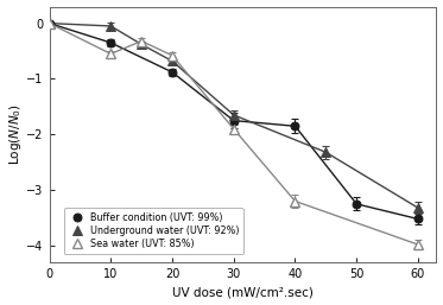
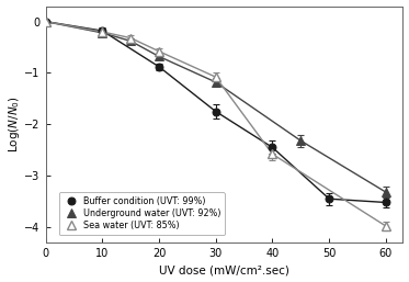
Buffer condition (UVT: 99%)/10: -0.35 -> -0.18
Underground water (UVT: 92%)/10: -0.05 -> -0.22
Sea water (UVT: 85%)/10: -0.55 -> -0.20
Underground water (UVT: 92%)/30: -1.65 -> -1.18
Sea water (UVT: 85%)/30: -1.90 -> -1.08
Buffer condition (UVT: 99%)/40: -1.85 -> -2.45
Sea water (UVT: 85%)/40: -3.20 -> -2.58
Buffer condition (UVT: 99%)/50: -3.25 -> -3.45
